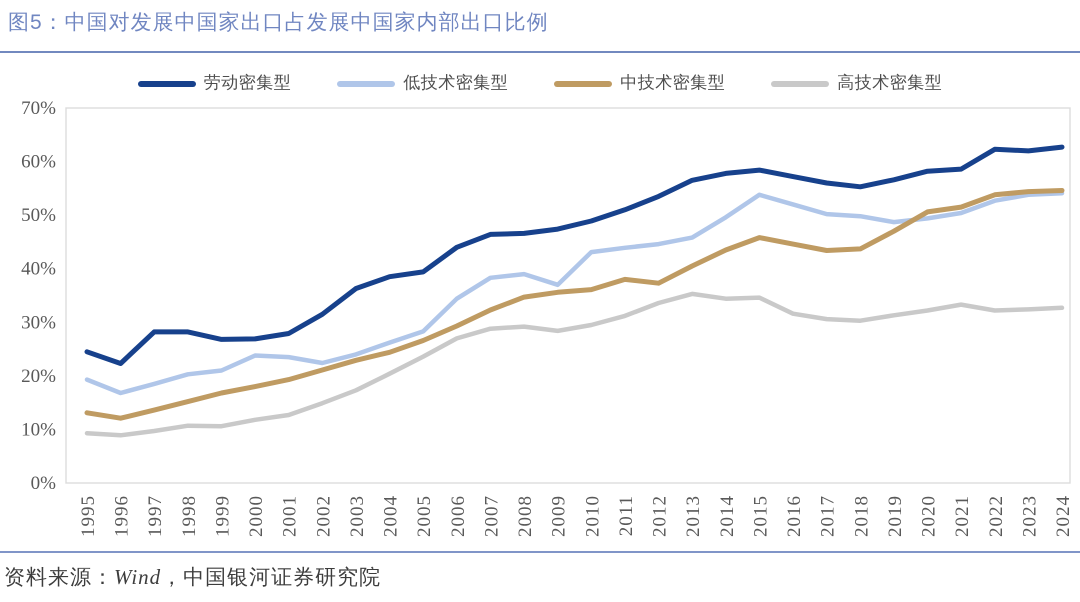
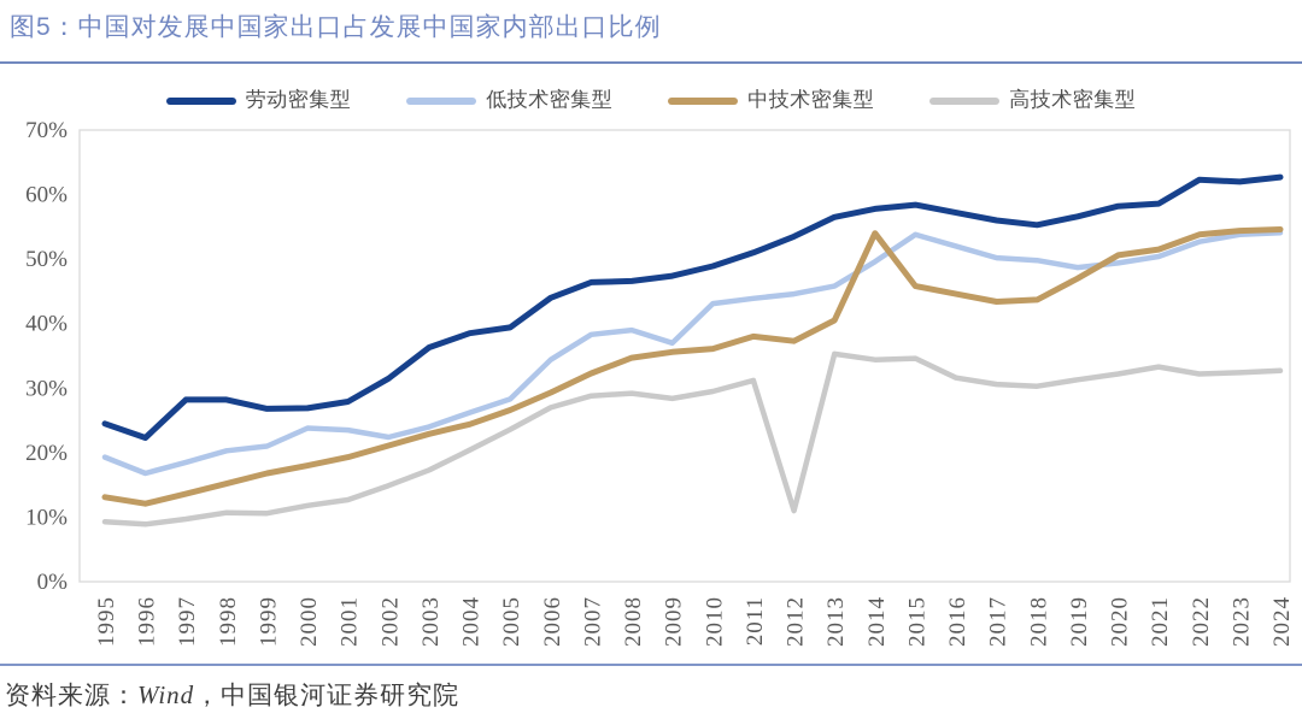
高技术密集型/2012: 34% -> 11%
中技术密集型/2014: 44% -> 54%
